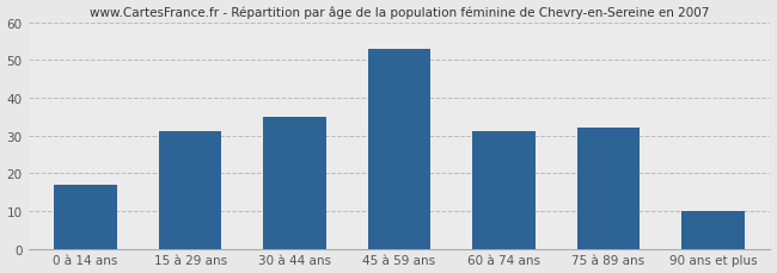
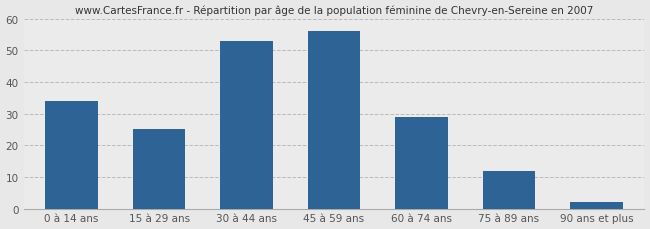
0 à 14 ans: 17 -> 34
15 à 29 ans: 31 -> 25
30 à 44 ans: 35 -> 53
45 à 59 ans: 53 -> 56
60 à 74 ans: 31 -> 29
75 à 89 ans: 32 -> 12
90 ans et plus: 10 -> 2
